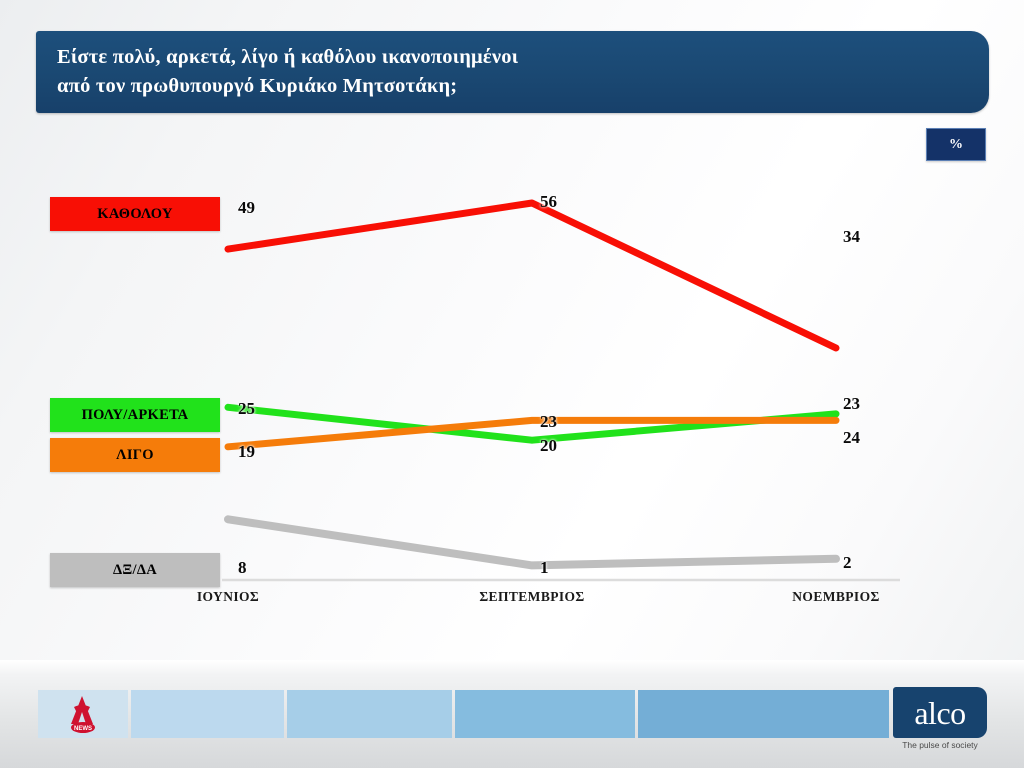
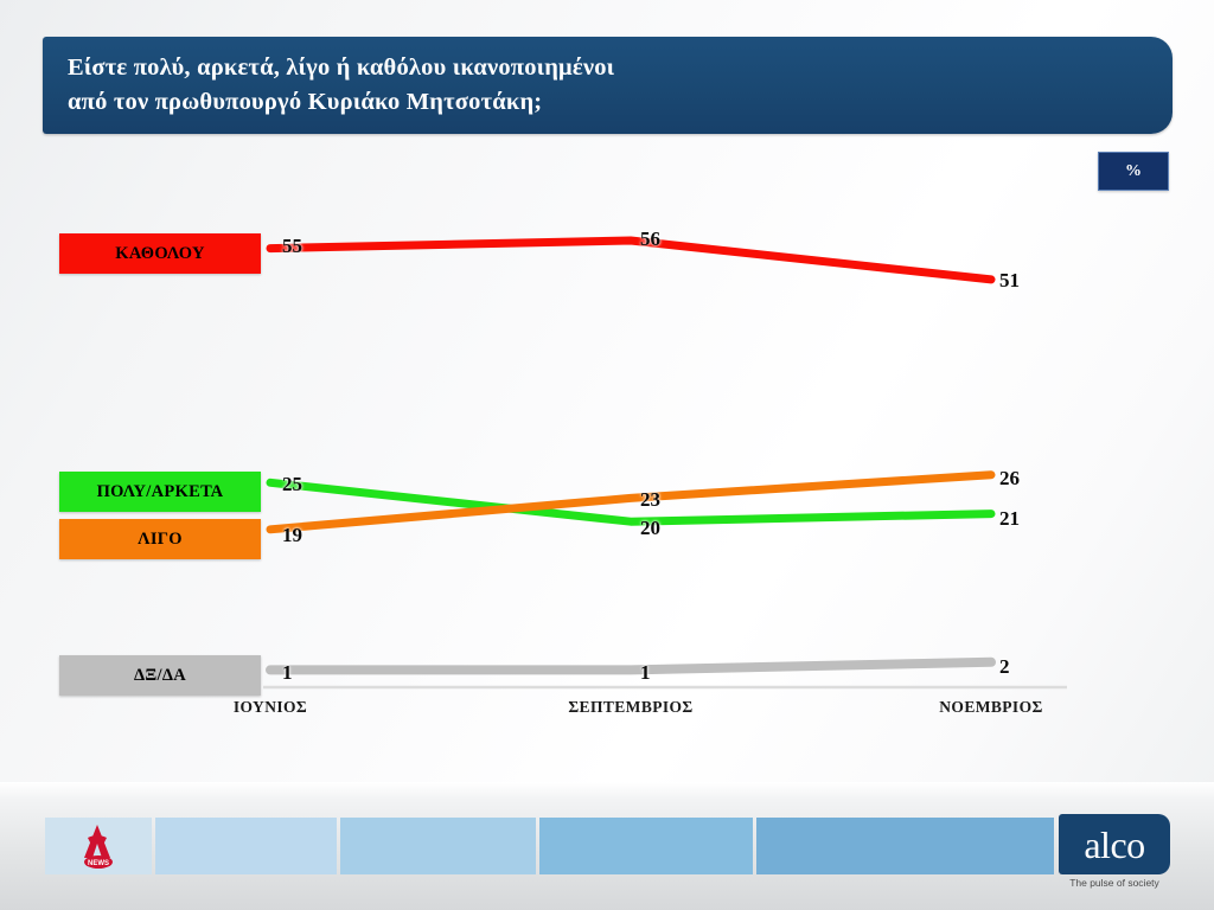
ΚΑΘΟΛΟΥ/ΙΟΥΝΙΟΣ: 49 -> 55
ΔΞ/ΔΑ/ΙΟΥΝΙΟΣ: 8 -> 1
ΚΑΘΟΛΟΥ/ΝΟΕΜΒΡΙΟΣ: 34 -> 51
ΠΟΛΥ/ΑΡΚΕΤΑ/ΝΟΕΜΒΡΙΟΣ: 24 -> 21
ΛΙΓΟ/ΝΟΕΜΒΡΙΟΣ: 23 -> 26
